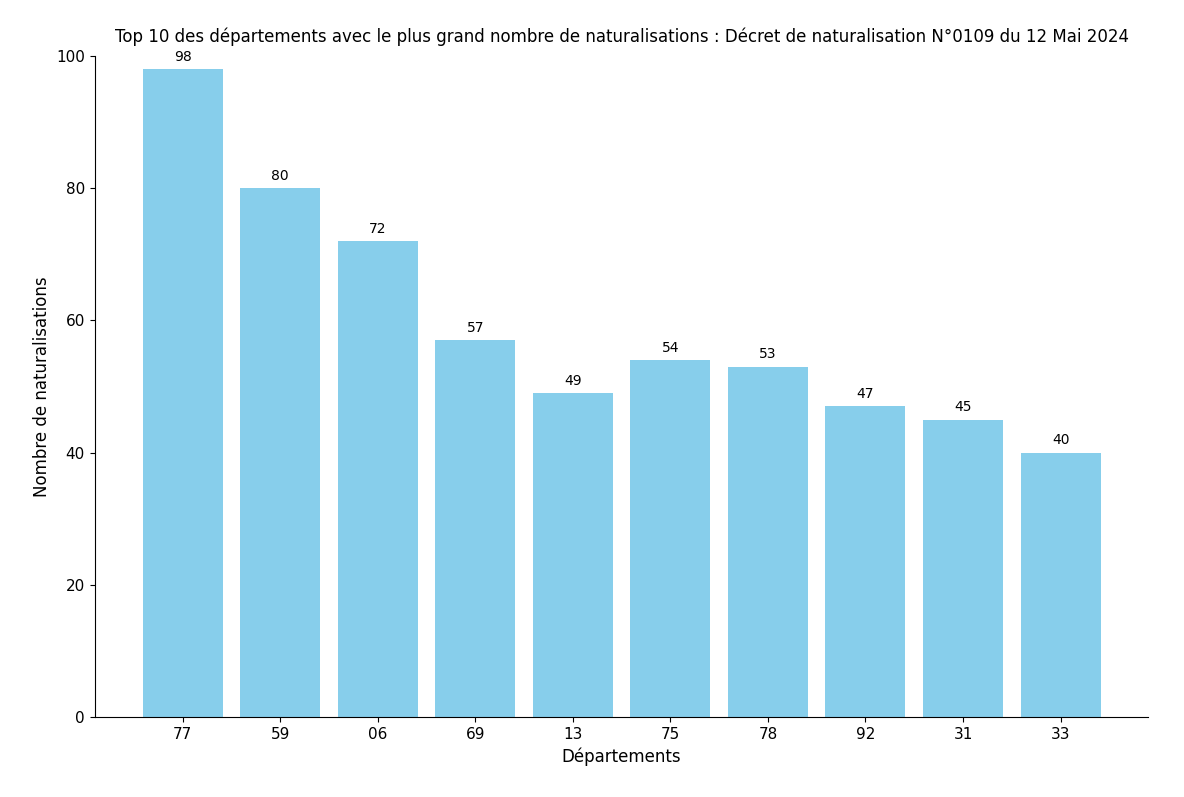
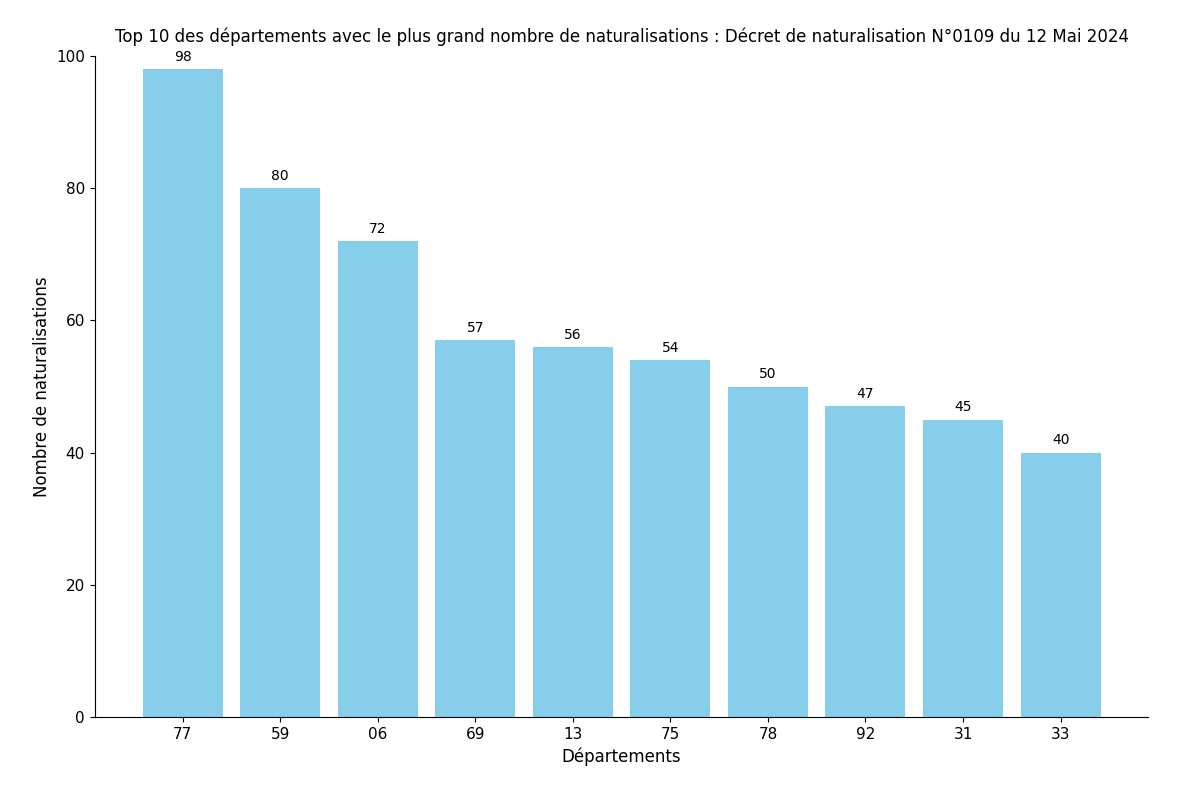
13: 49 -> 56
78: 53 -> 50
